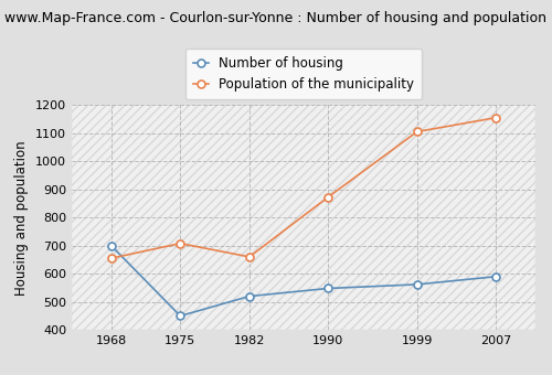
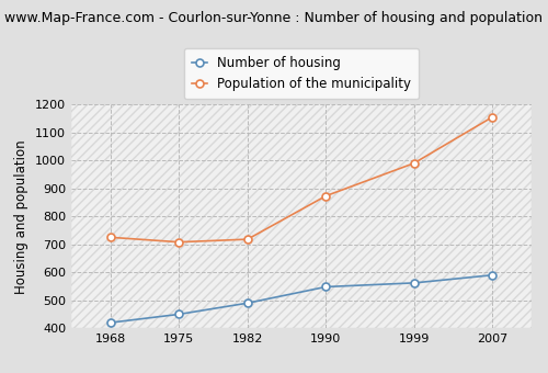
Number of housing/1968: 700 -> 420
Population of the municipality/1968: 655 -> 725
Number of housing/1982: 520 -> 490
Population of the municipality/1982: 660 -> 718
Population of the municipality/1999: 1105 -> 990
